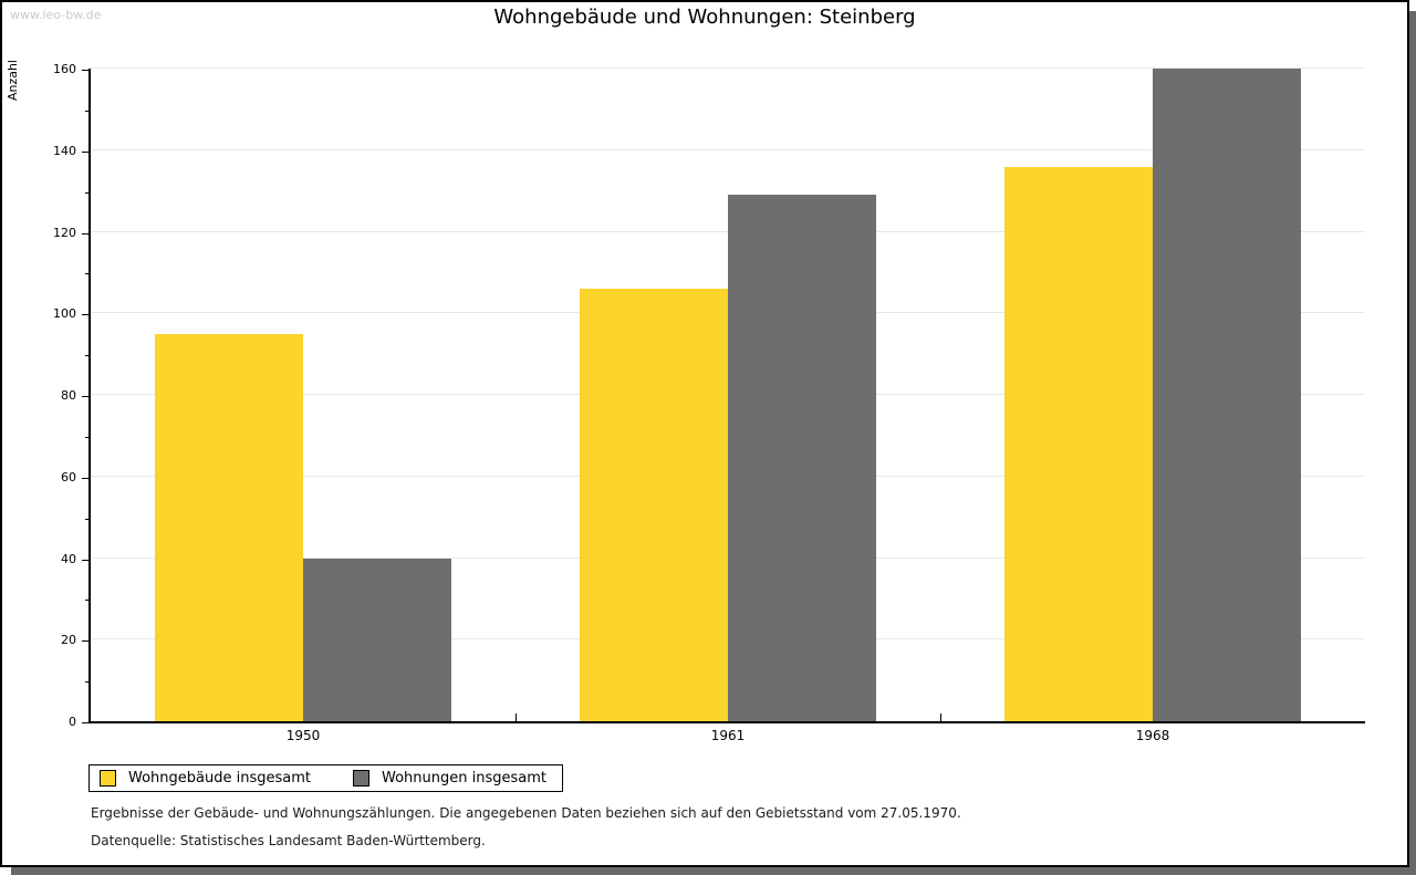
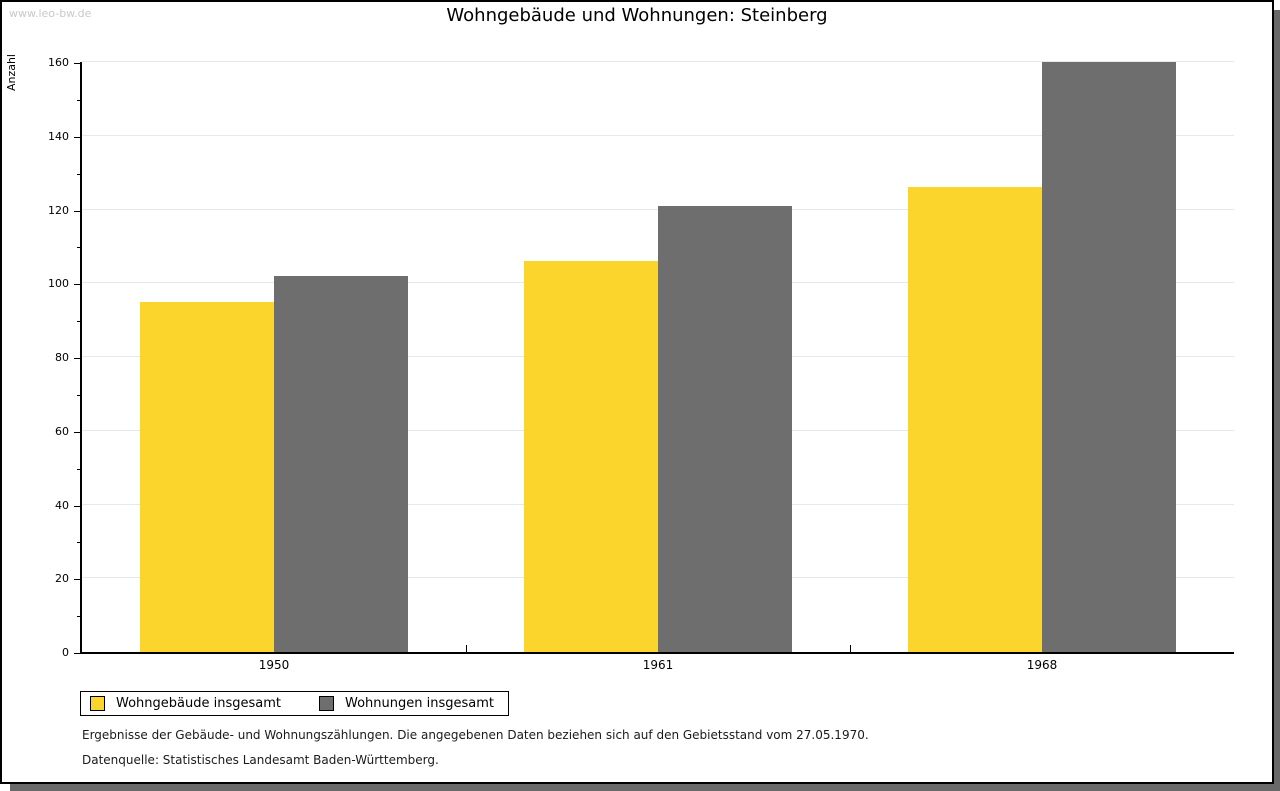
Wohnungen insgesamt/1950: 40 -> 102
Wohnungen insgesamt/1961: 129 -> 121
Wohngebäude insgesamt/1968: 136 -> 126
